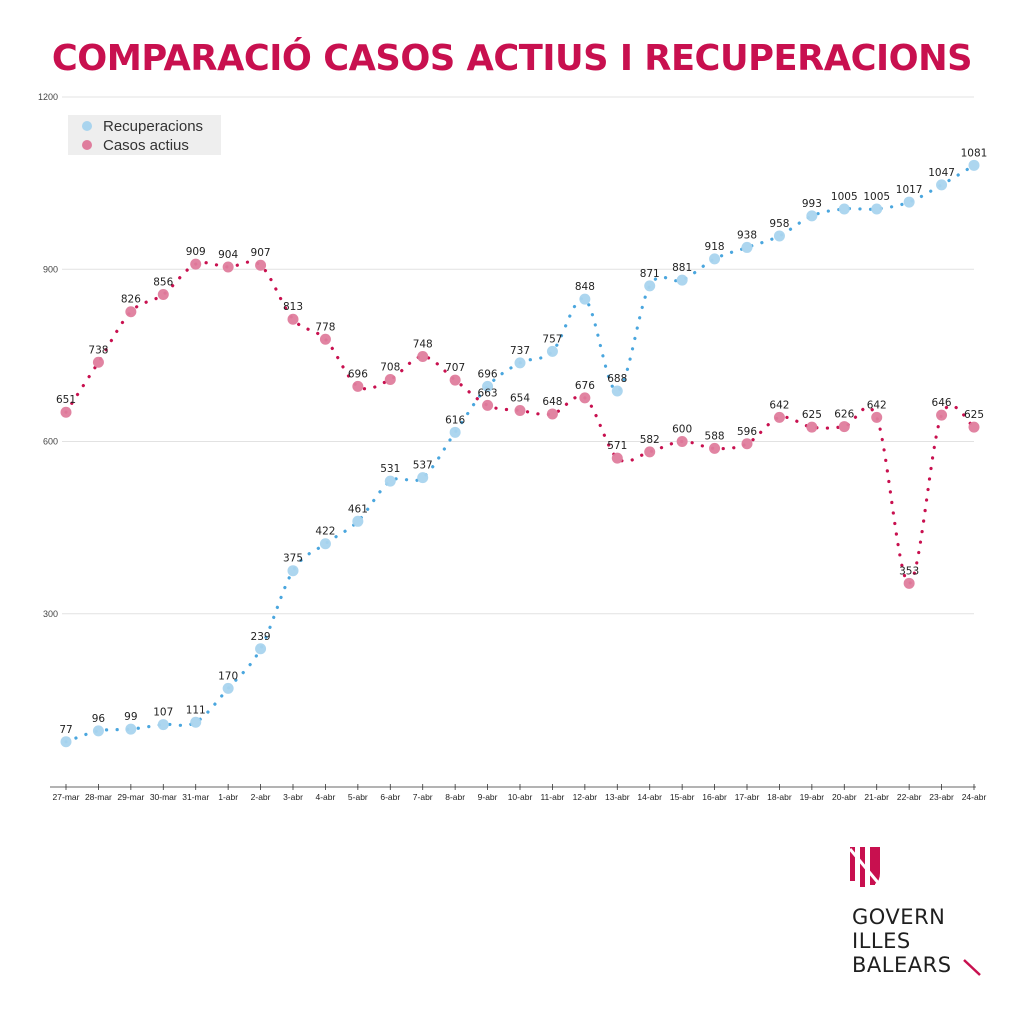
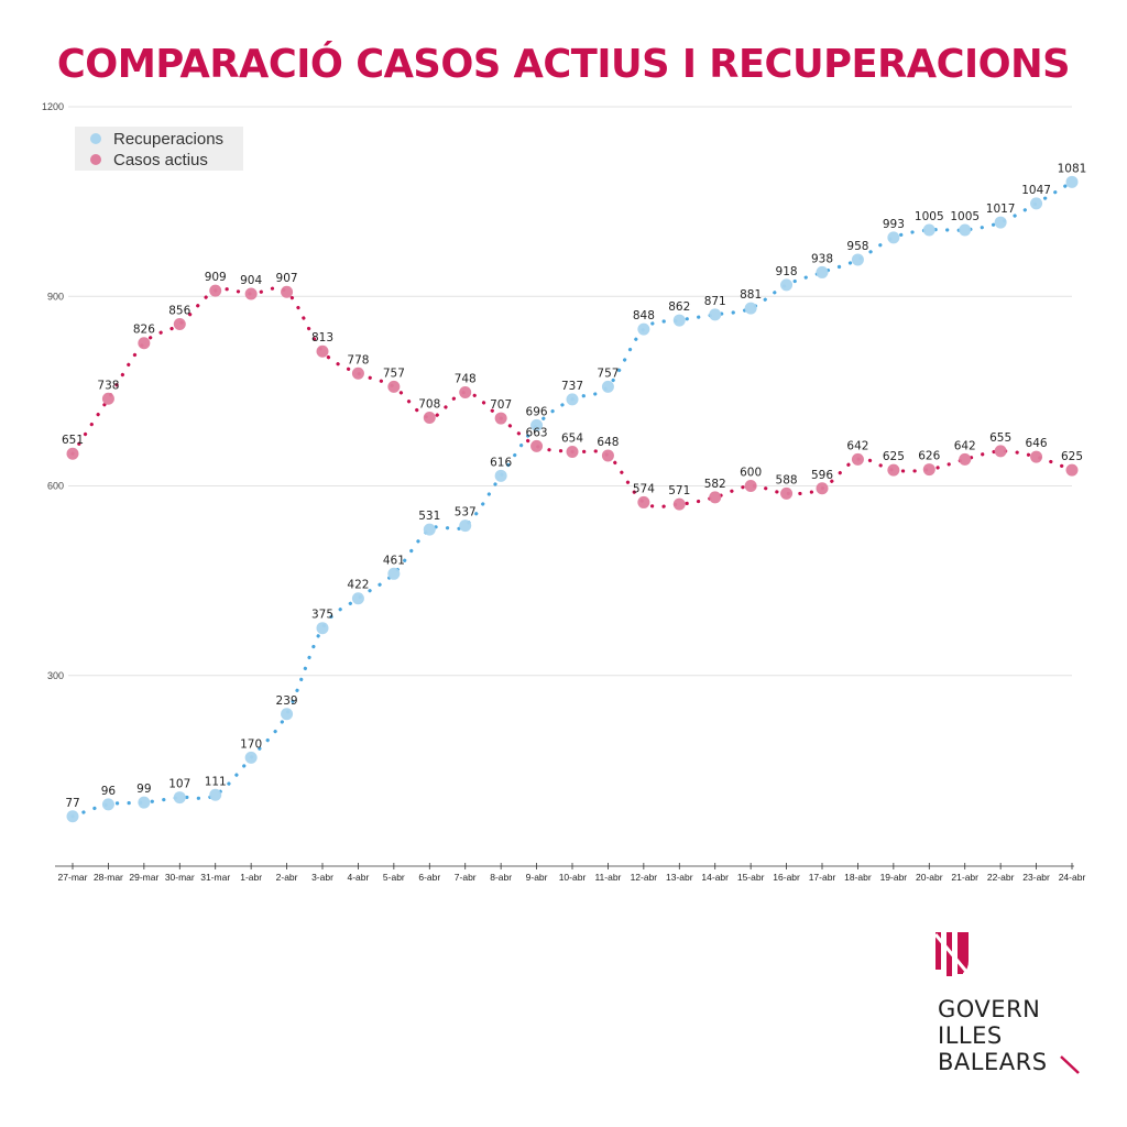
Casos actius/5-abr: 696 -> 757
Casos actius/12-abr: 676 -> 574
Recuperacions/13-abr: 688 -> 862
Casos actius/22-abr: 353 -> 655
